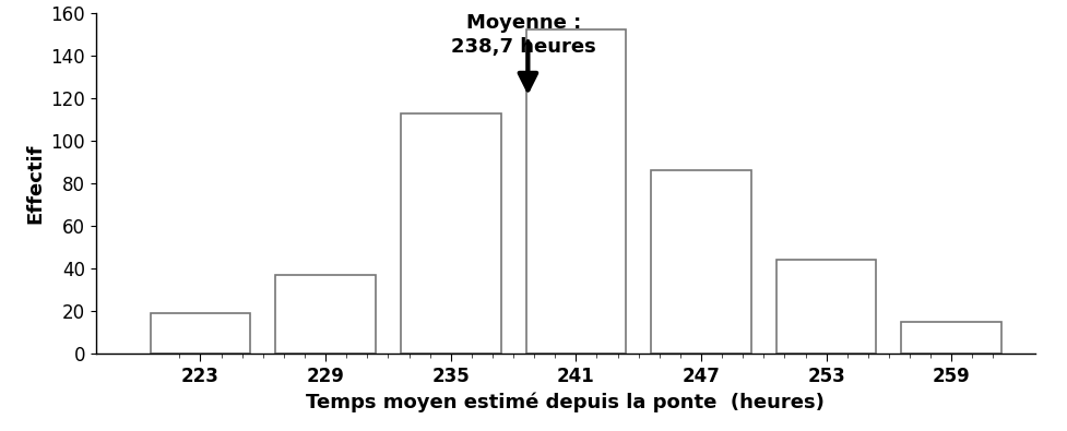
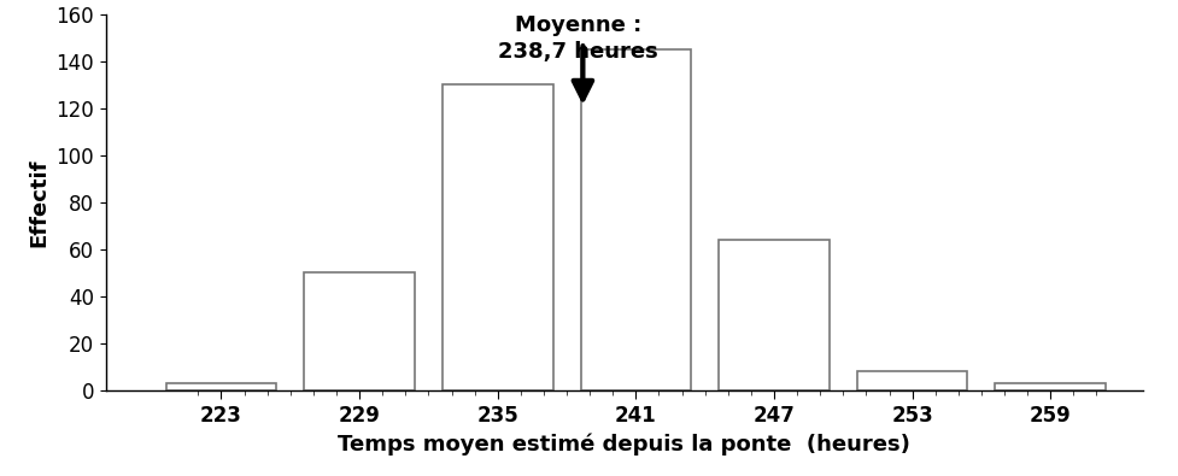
223: 19 -> 3
229: 37 -> 50
235: 113 -> 130
241: 152 -> 145
247: 86 -> 64
253: 44 -> 8
259: 15 -> 3
